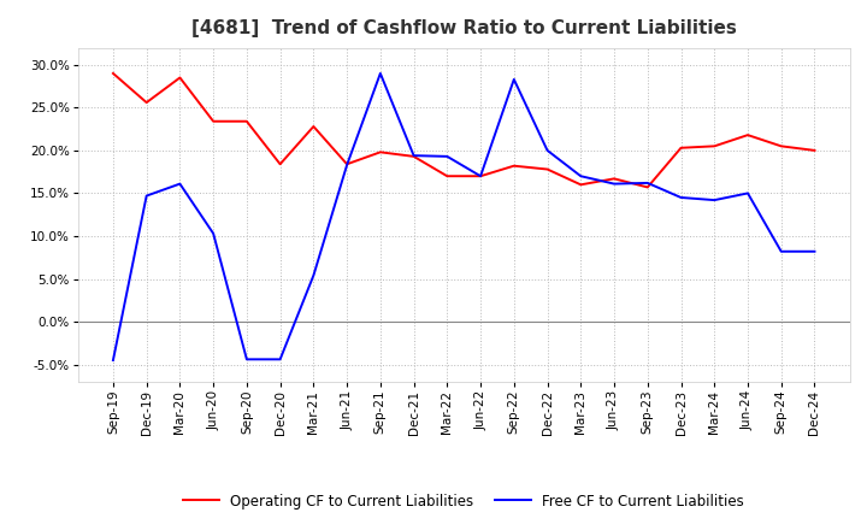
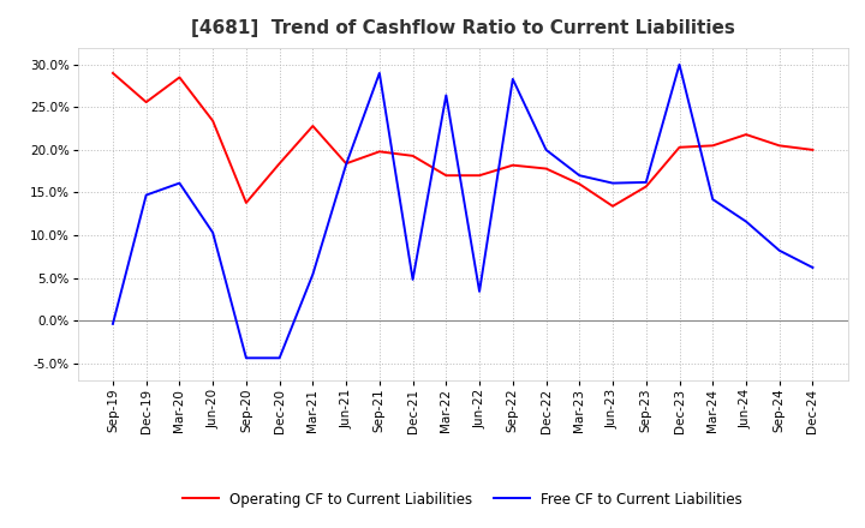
Free CF to Current Liabilities/Sep-19: -4.5% -> -0.4%
Operating CF to Current Liabilities/Sep-20: 23.4% -> 13.8%
Free CF to Current Liabilities/Dec-21: 19.4% -> 4.8%
Free CF to Current Liabilities/Mar-22: 19.3% -> 26.4%
Free CF to Current Liabilities/Jun-22: 17.0% -> 3.4%
Operating CF to Current Liabilities/Jun-23: 16.7% -> 13.4%
Free CF to Current Liabilities/Dec-23: 14.5% -> 30.0%
Free CF to Current Liabilities/Jun-24: 15.0% -> 11.6%
Free CF to Current Liabilities/Dec-24: 8.2% -> 6.2%
